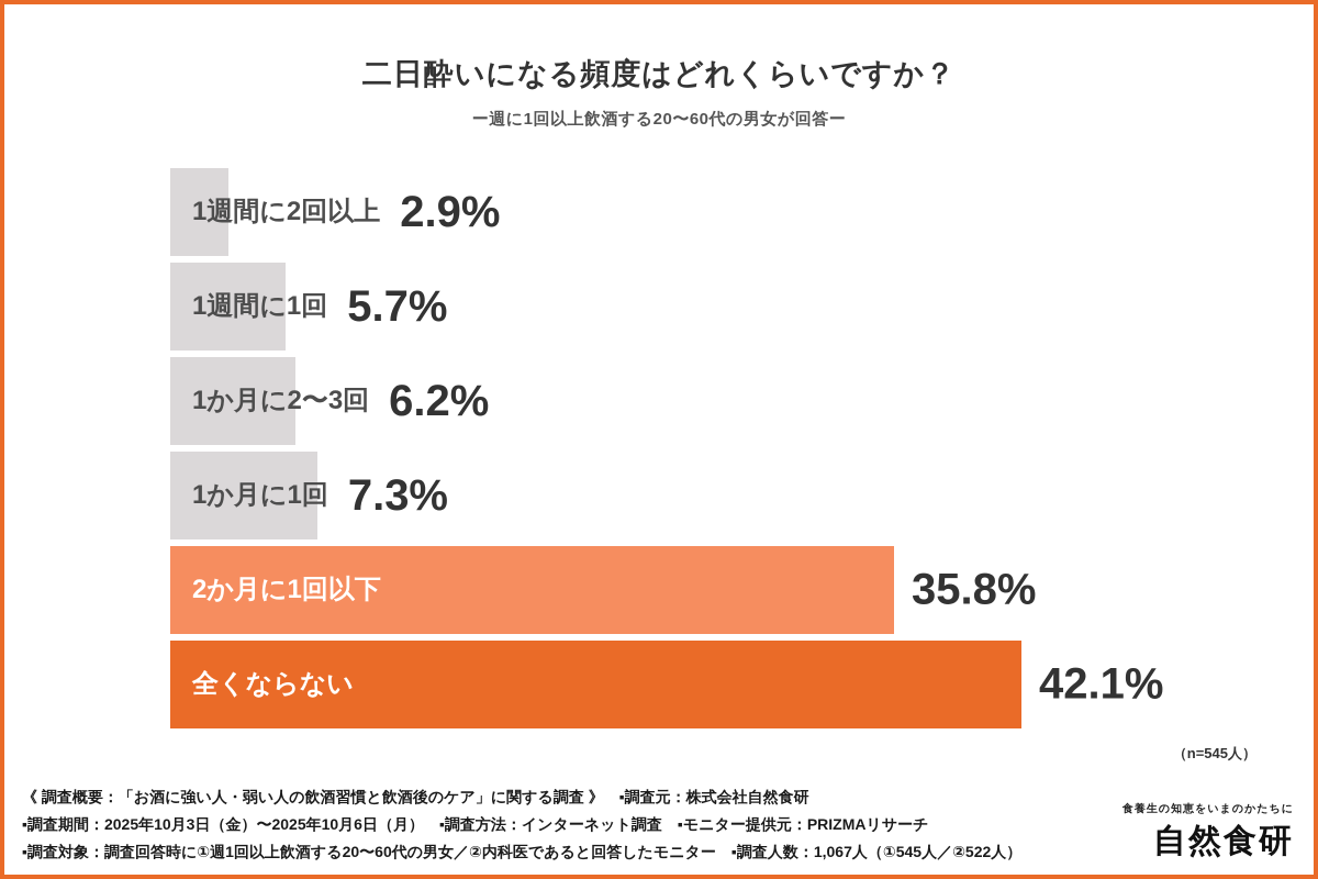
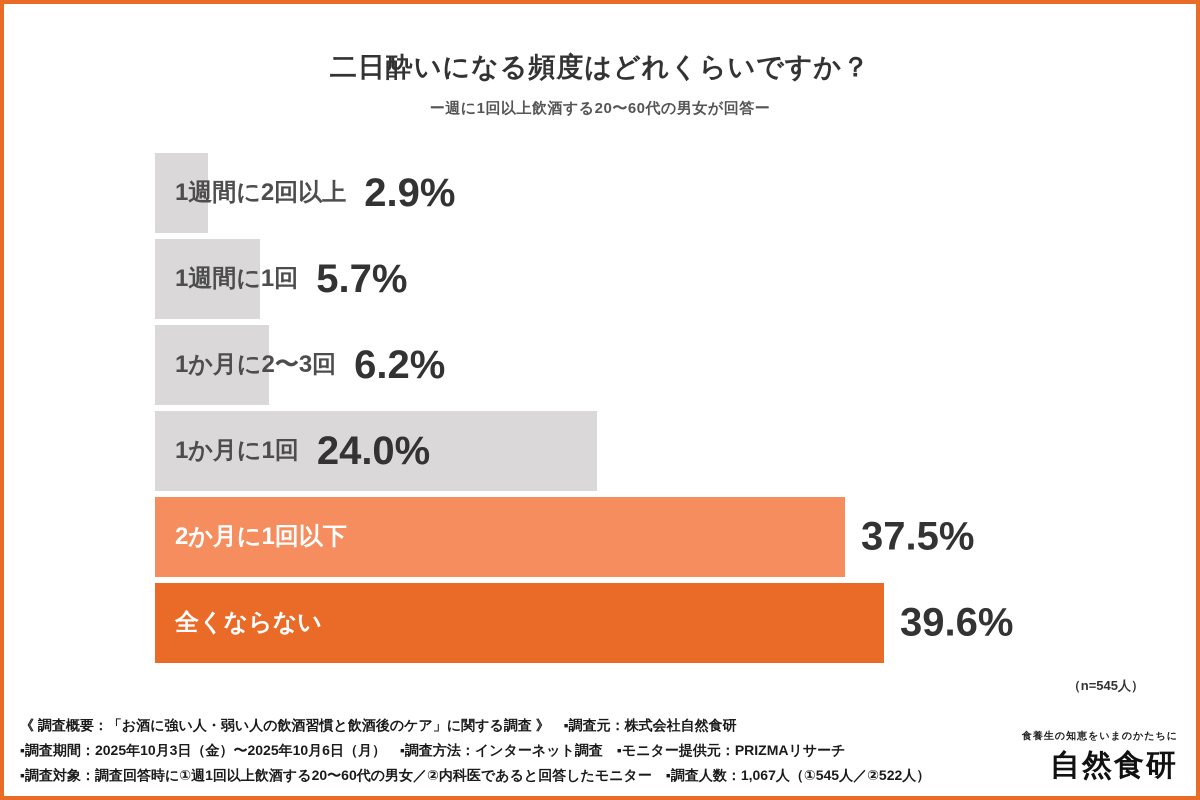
1か月に1回: 7.3% -> 24.0%
2か月に1回以下: 35.8% -> 37.5%
全くならない: 42.1% -> 39.6%
